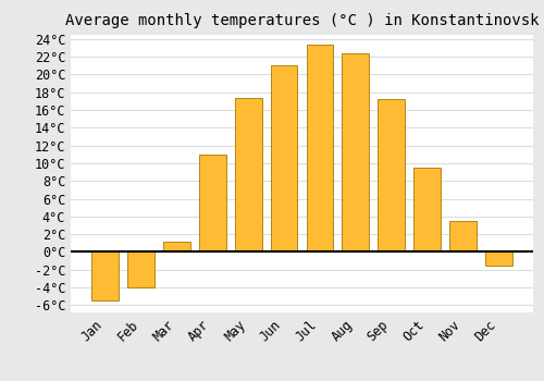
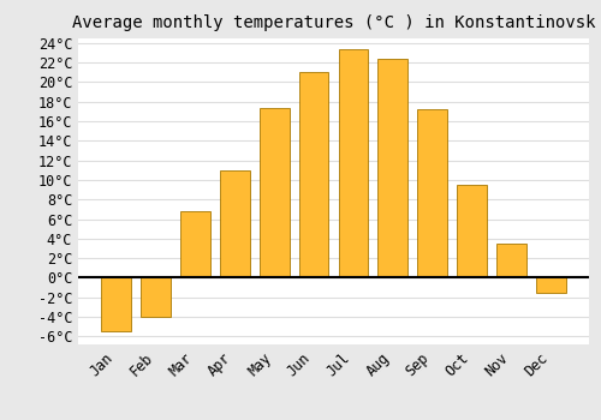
Mar: 1.2°C -> 6.8°C
